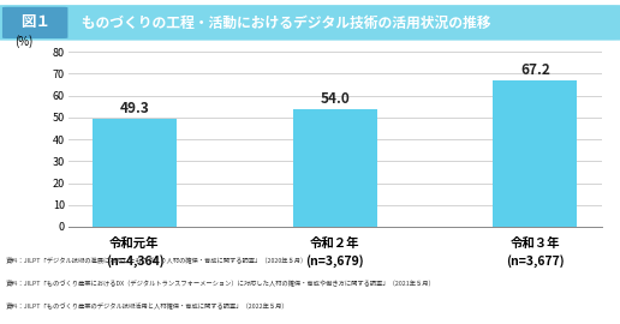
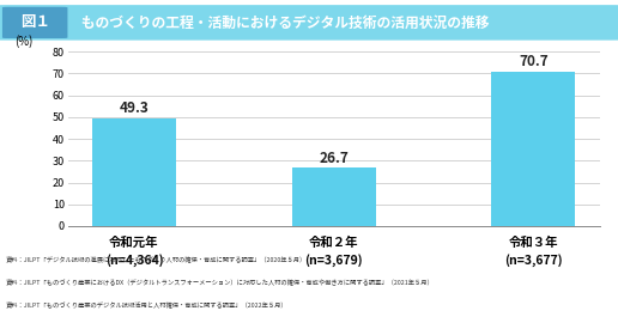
令和２年 (n=3,679): 54.0 -> 26.7
令和３年 (n=3,677): 67.2 -> 70.7
